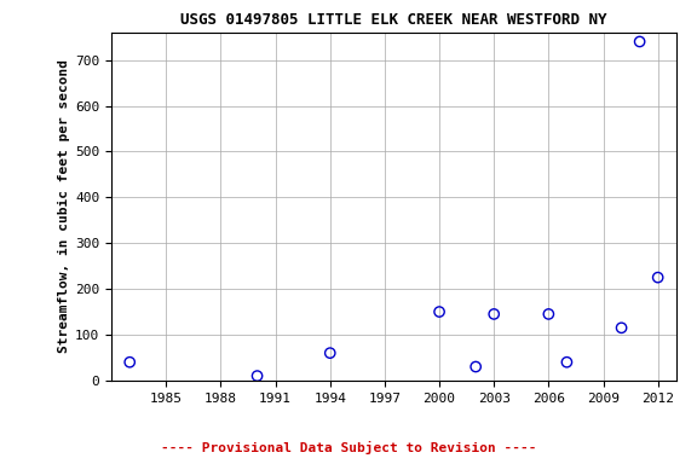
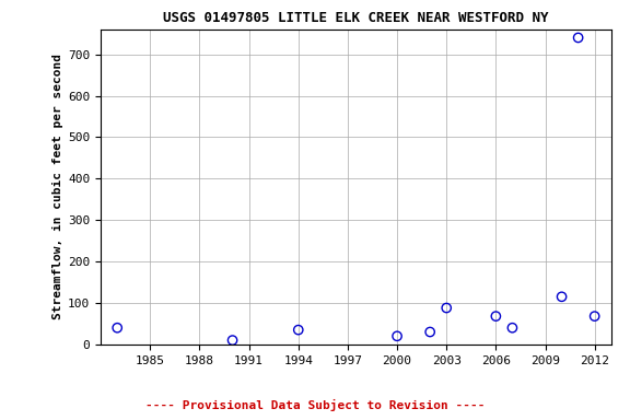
1994: 60 -> 35
2000: 150 -> 20
2003: 145 -> 88
2006: 145 -> 68
2012: 225 -> 68
